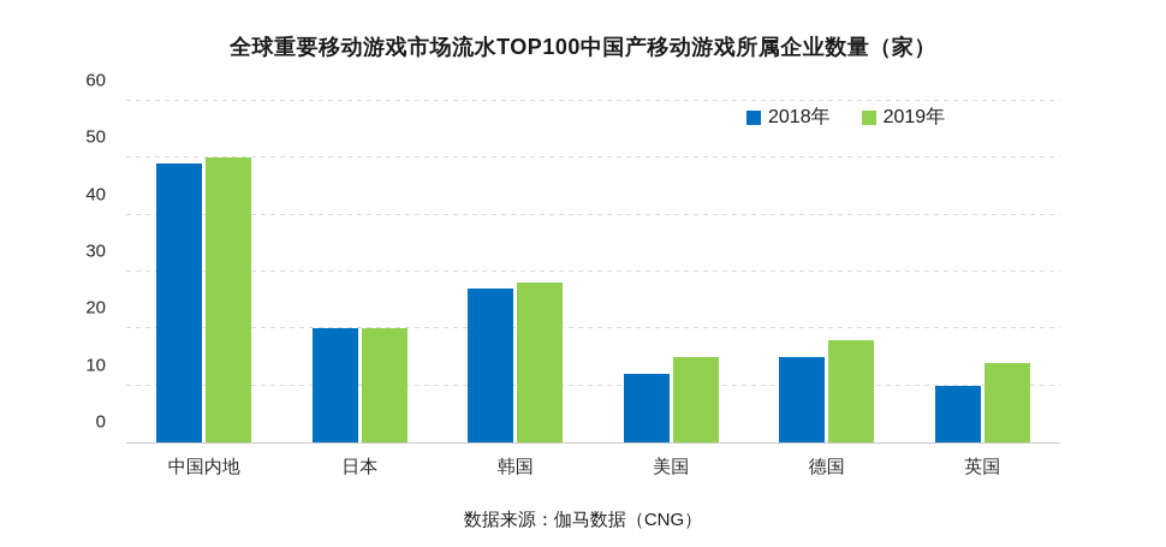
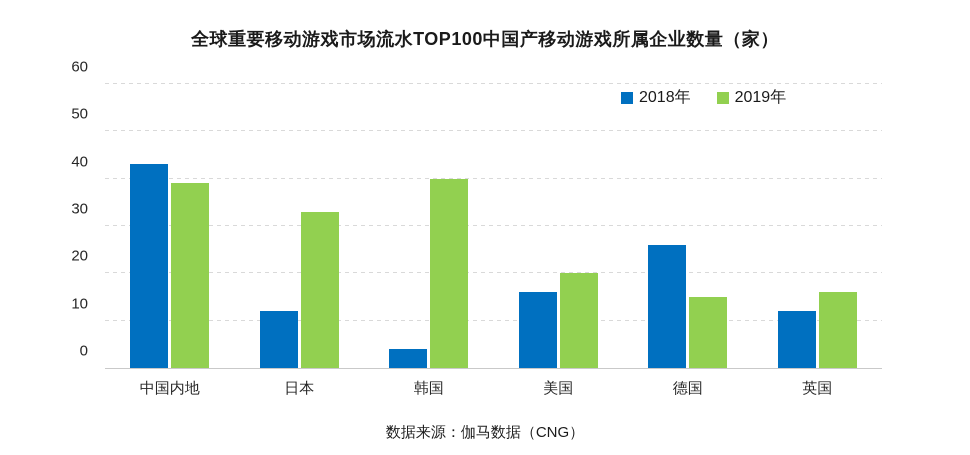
2018年/中国内地: 49 -> 43
2019年/中国内地: 50 -> 39
2018年/日本: 20 -> 12
2019年/日本: 20 -> 33
2018年/韩国: 27 -> 4
2019年/韩国: 28 -> 40
2018年/美国: 12 -> 16
2019年/美国: 15 -> 20
2018年/德国: 15 -> 26
2019年/德国: 18 -> 15
2018年/英国: 10 -> 12
2019年/英国: 14 -> 16
